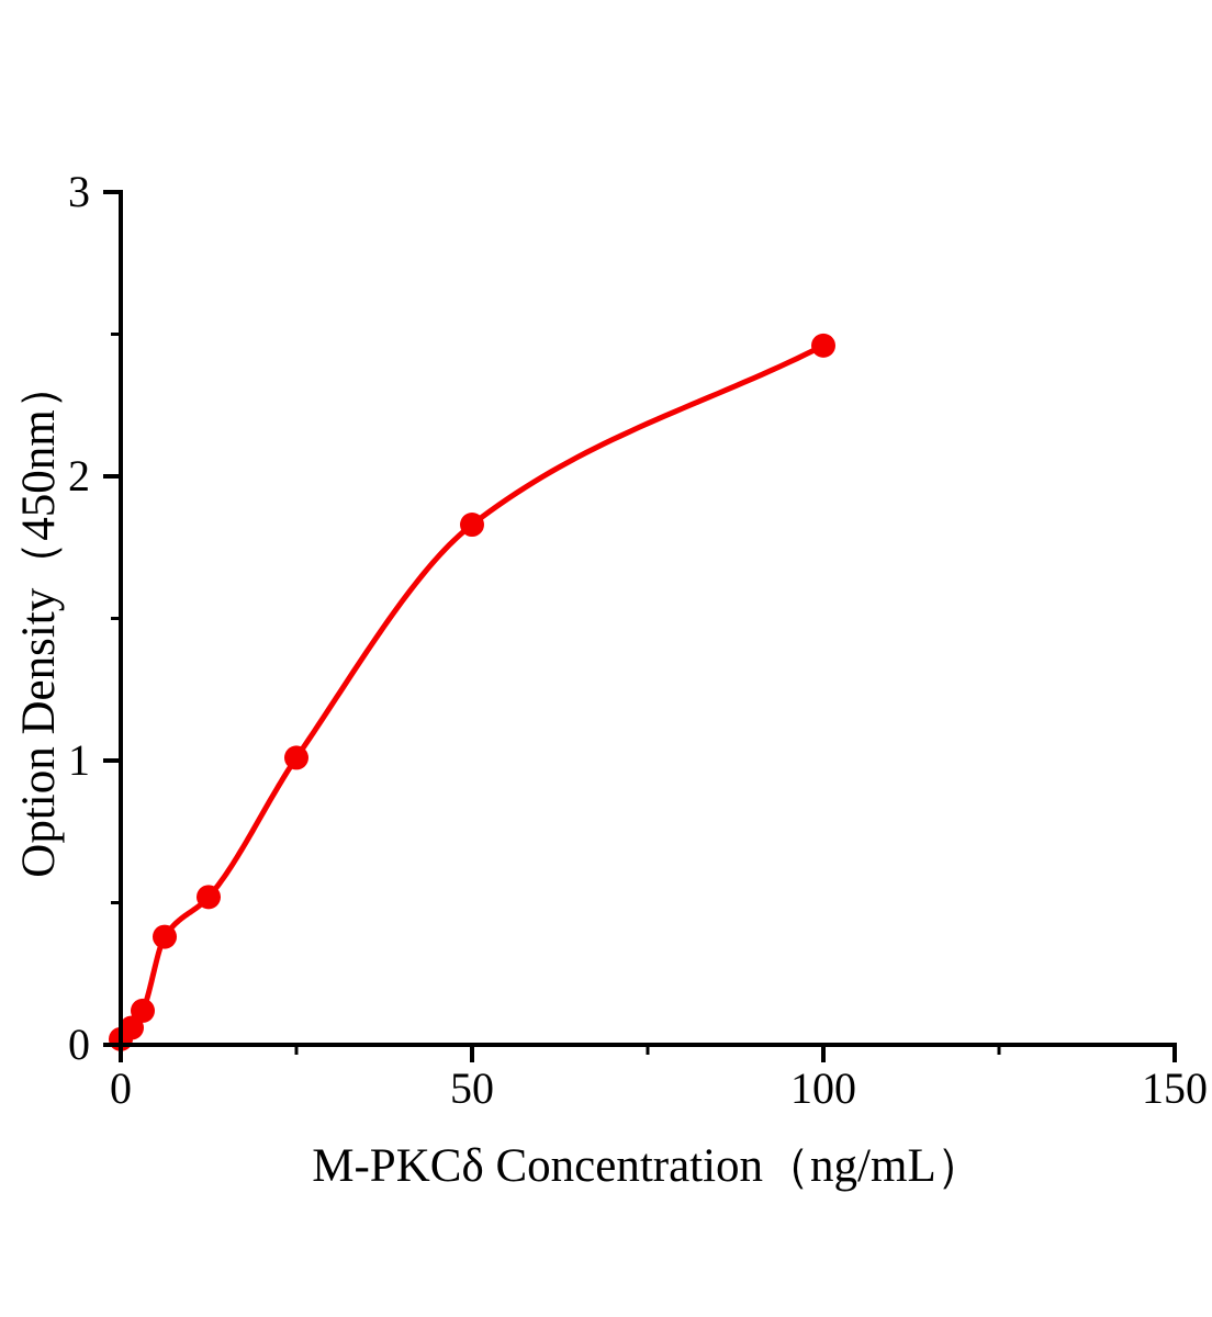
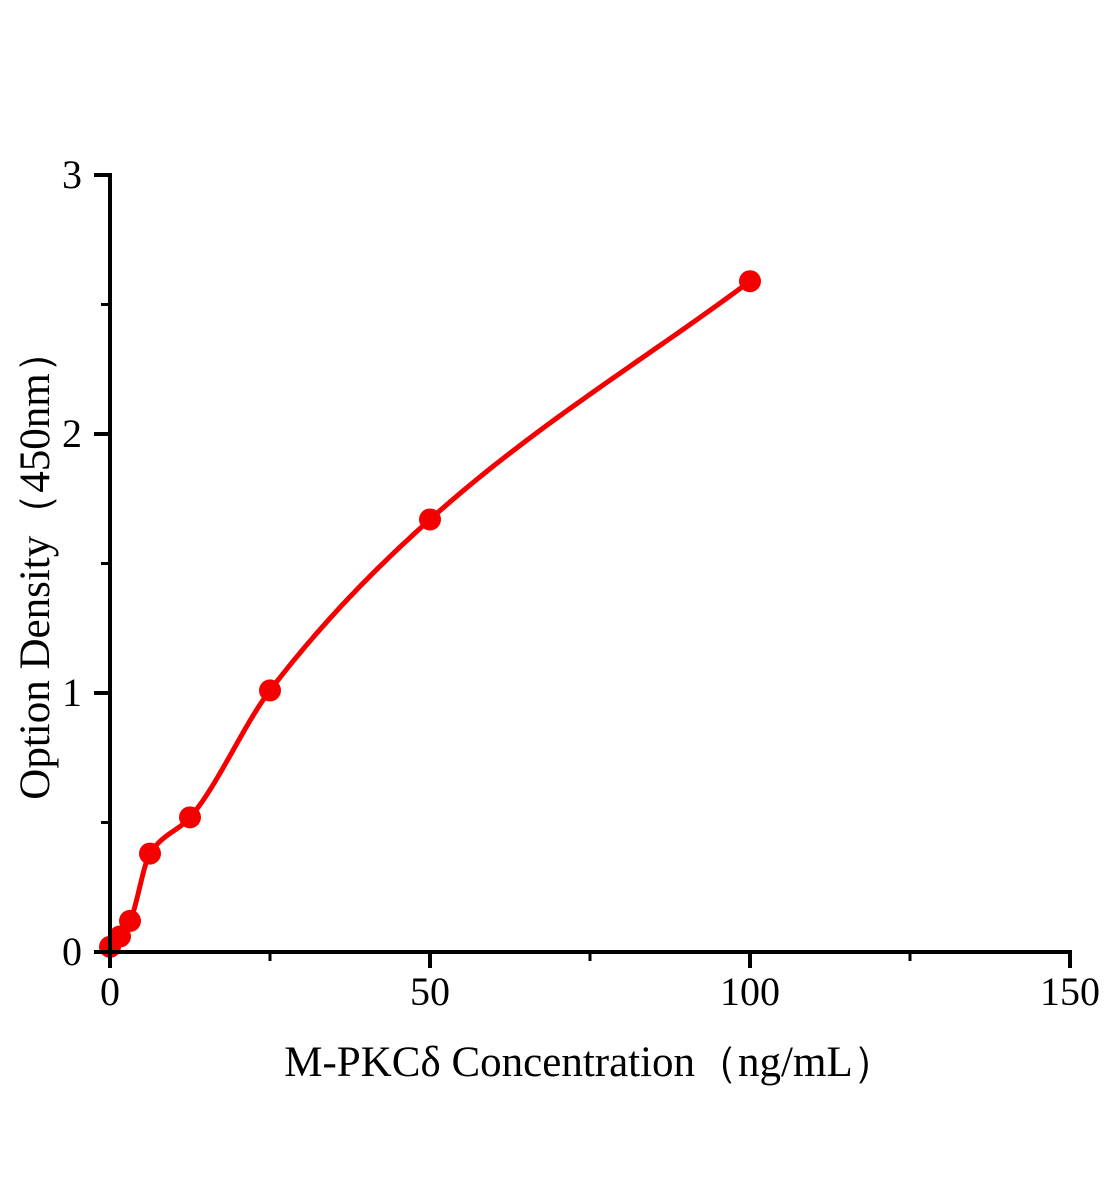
50: 1.83 -> 1.67
100: 2.46 -> 2.59
